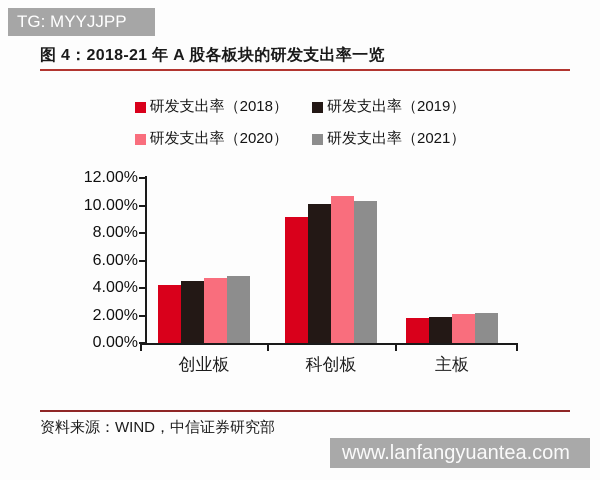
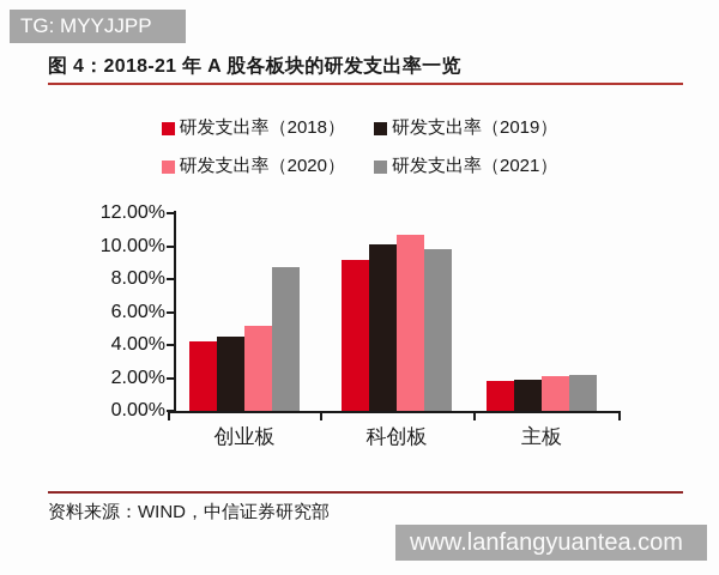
研发支出率（2020）/创业板: 4.7% -> 5.2%
研发支出率（2021）/创业板: 4.9% -> 8.7%
研发支出率（2021）/科创板: 10.3% -> 9.8%
